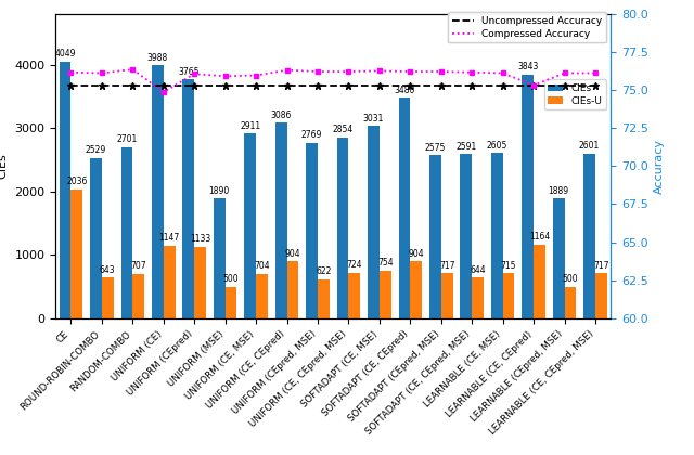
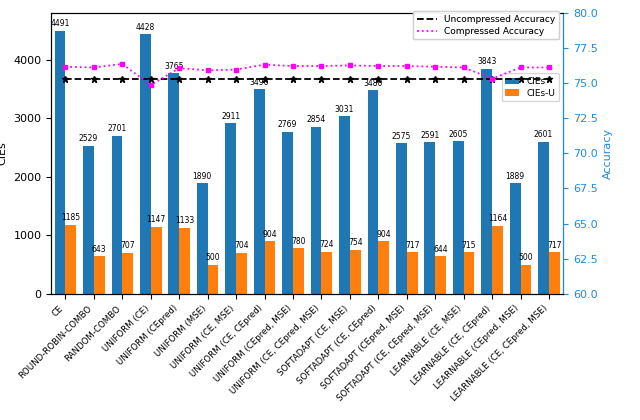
CIEs/CE: 4049 -> 4491
CIEs-U/CE: 2036 -> 1185
CIEs/UNIFORM (CE): 3988 -> 4428
CIEs/UNIFORM (CE, CEpred): 3086 -> 3496
CIEs-U/UNIFORM (CEpred, MSE): 622 -> 780
